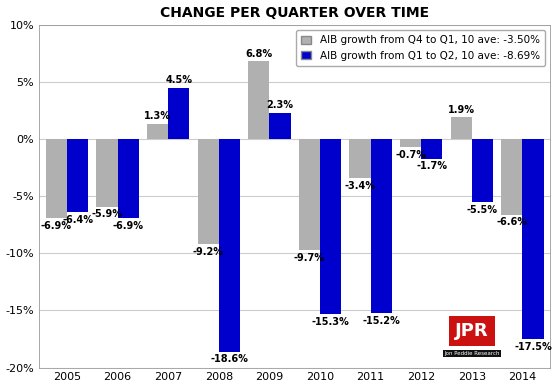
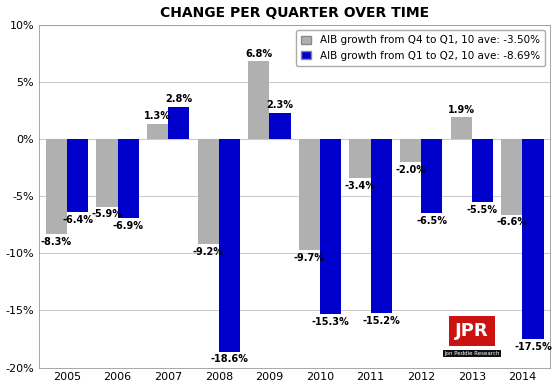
AIB growth from Q4 to Q1, 10 ave: -3.50%/2005: -6.9% -> -8.3%
AIB growth from Q1 to Q2, 10 ave: -8.69%/2007: 4.5% -> 2.8%
AIB growth from Q4 to Q1, 10 ave: -3.50%/2012: -0.7% -> -2.0%
AIB growth from Q1 to Q2, 10 ave: -8.69%/2012: -1.7% -> -6.5%
